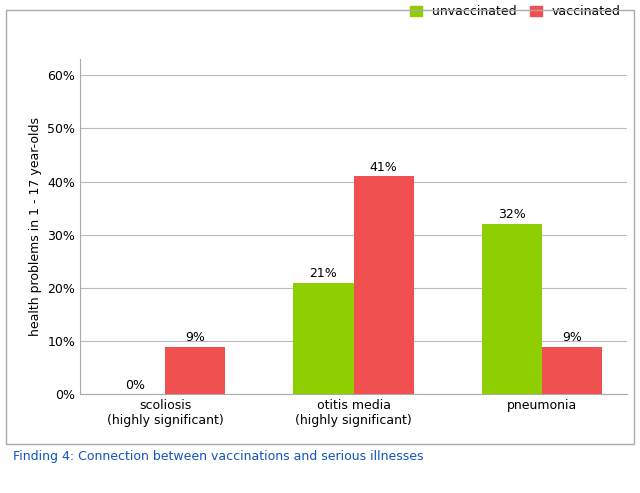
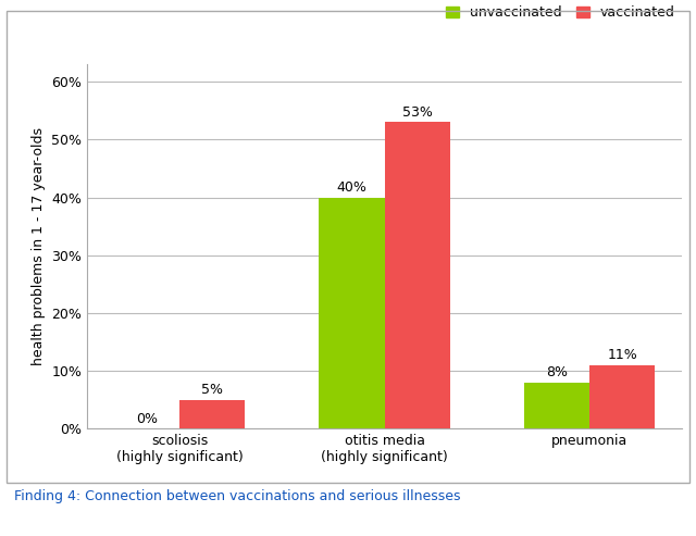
vaccinated/scoliosis (highly significant): 9% -> 5%
unvaccinated/otitis media (highly significant): 21% -> 40%
vaccinated/otitis media (highly significant): 41% -> 53%
unvaccinated/pneumonia: 32% -> 8%
vaccinated/pneumonia: 9% -> 11%
